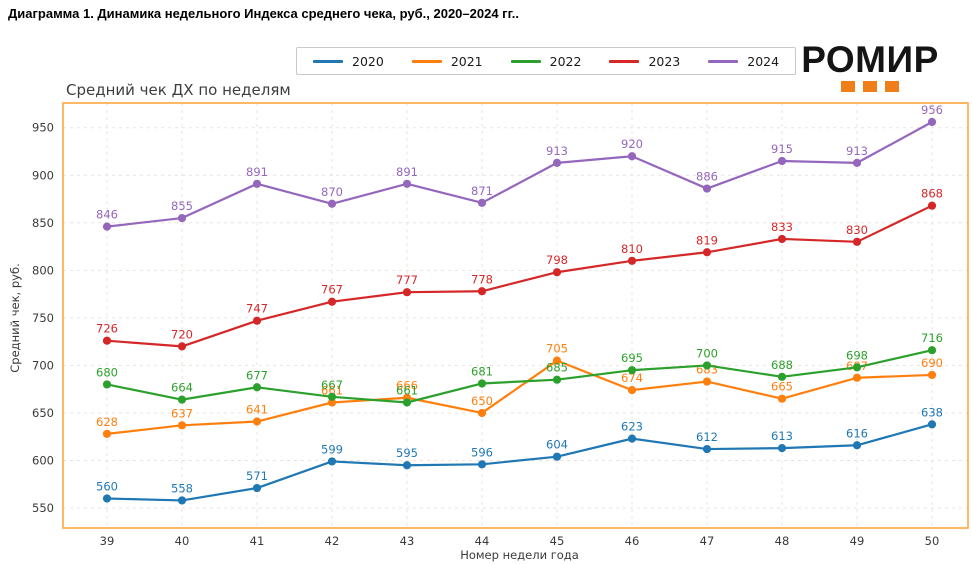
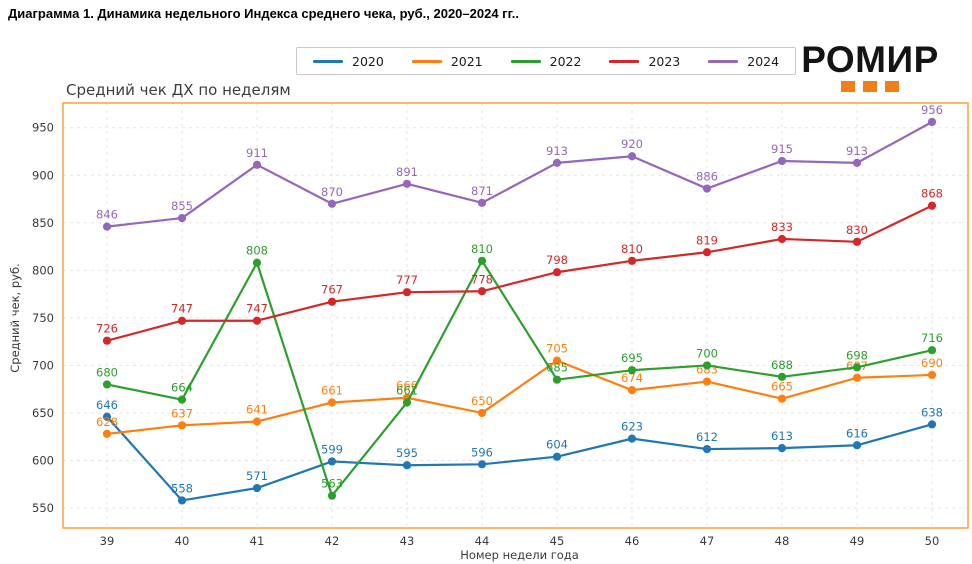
2020/39: 560 -> 646
2023/40: 720 -> 747
2022/41: 677 -> 808
2024/41: 891 -> 911
2022/42: 667 -> 563
2022/44: 681 -> 810
